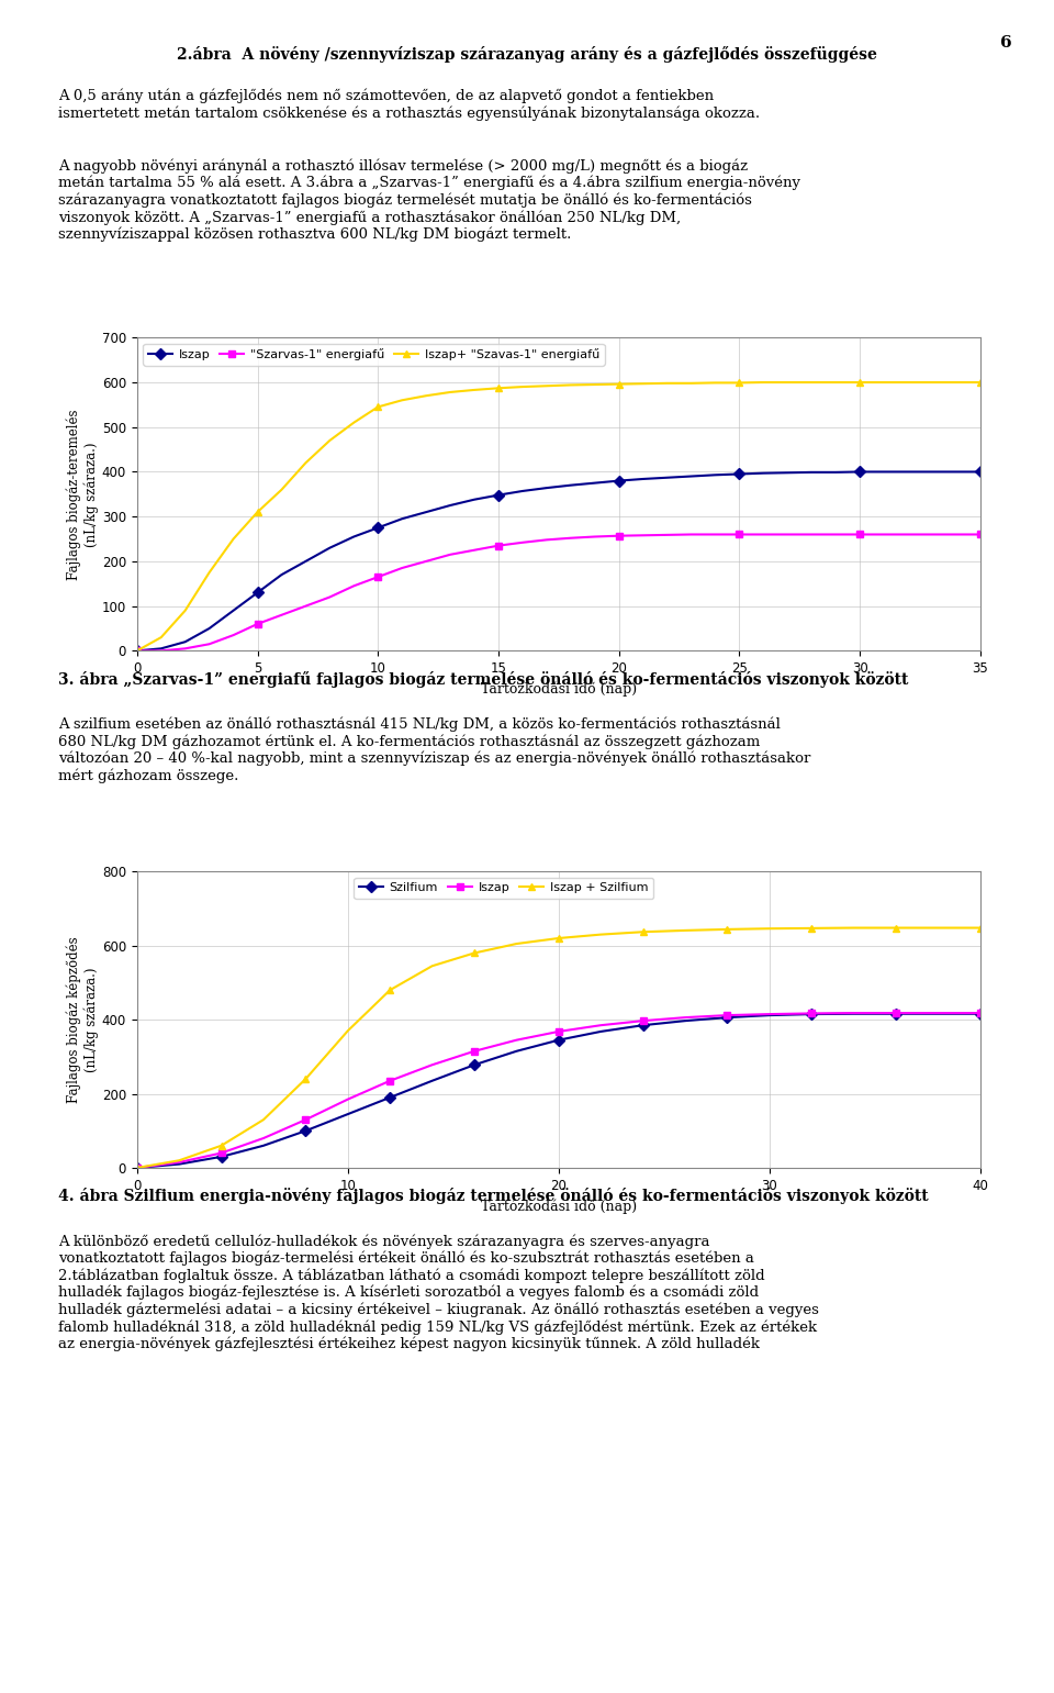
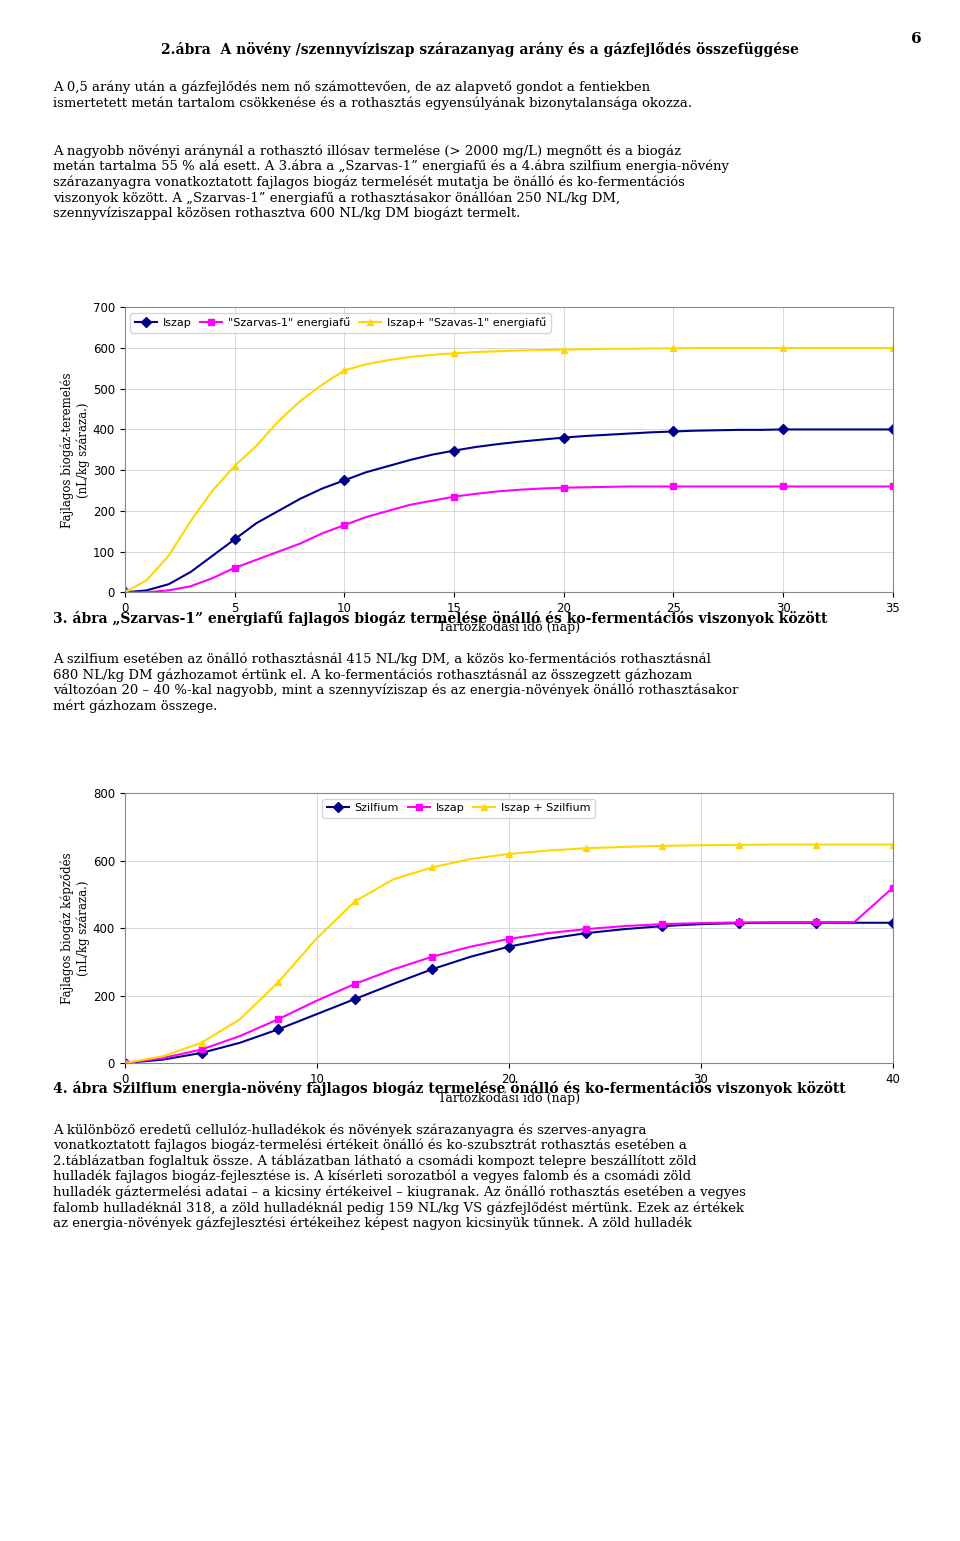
Iszap/40: 418 -> 520
